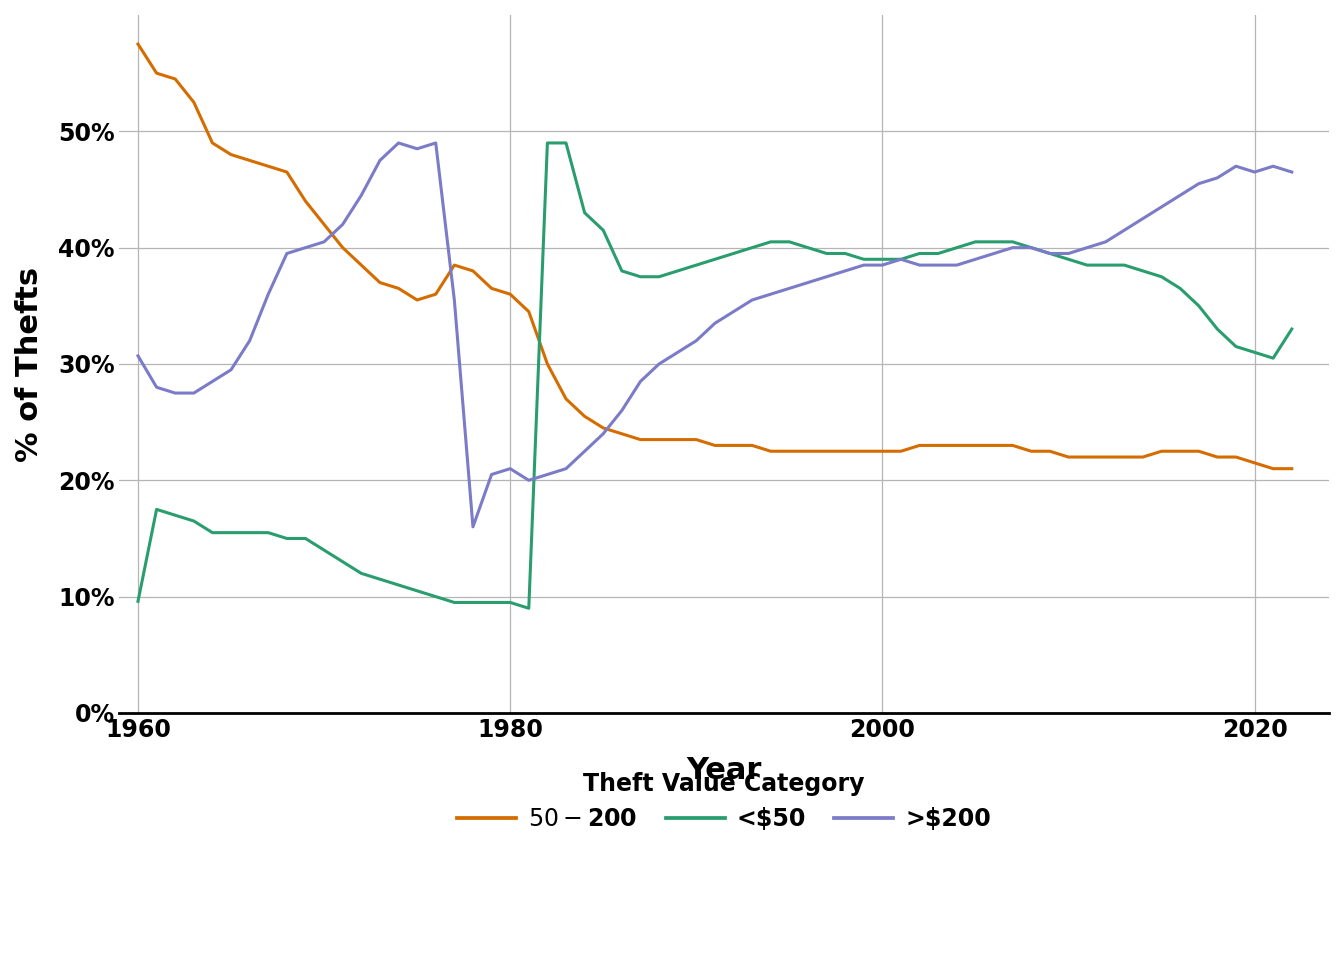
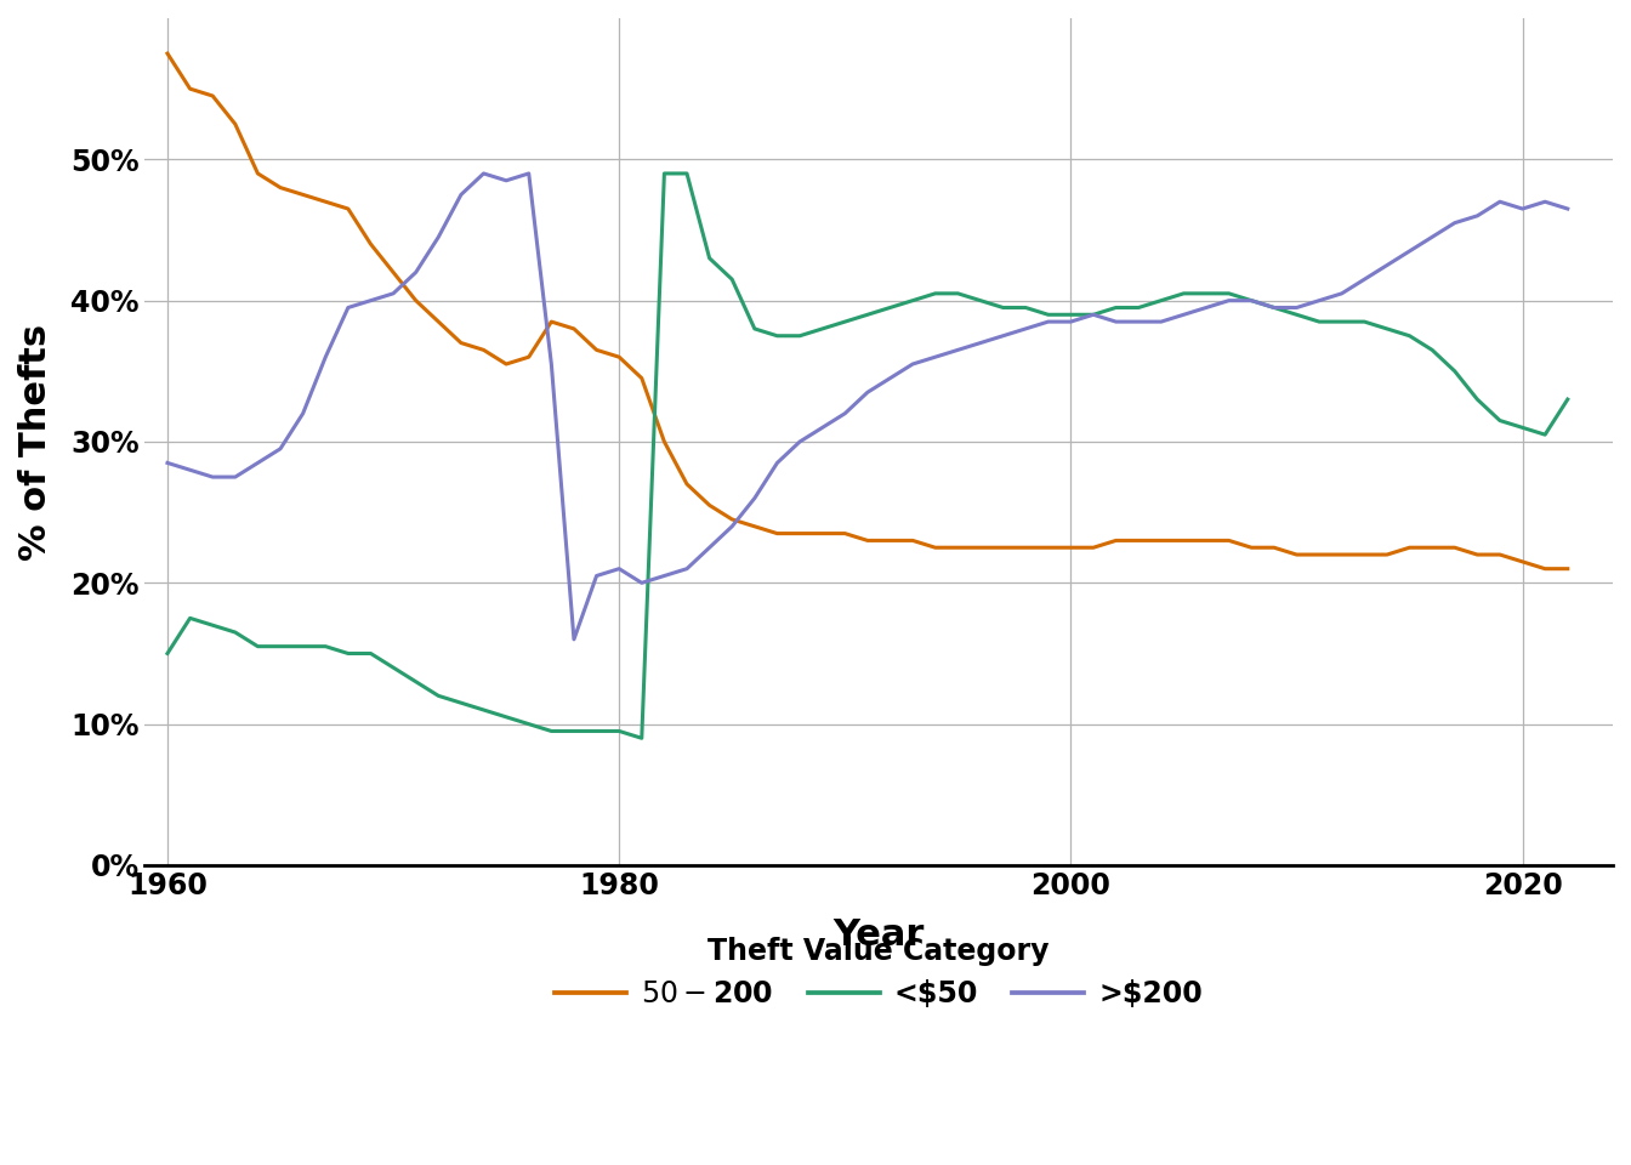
<$50/1960: 9.6% -> 15.0%
>$200/1960: 30.7% -> 28.5%
